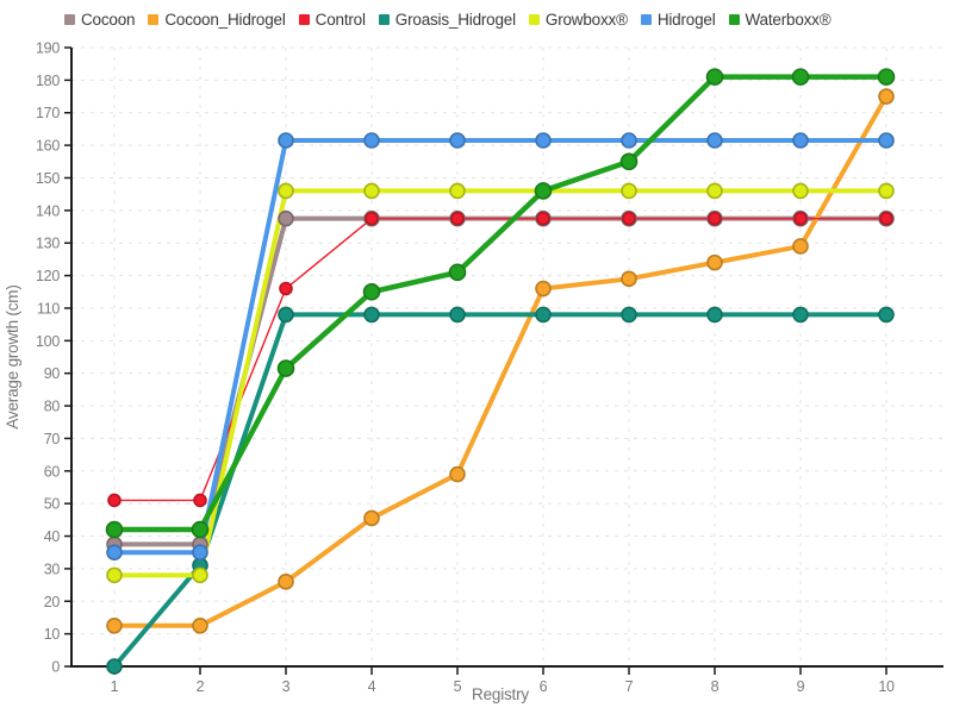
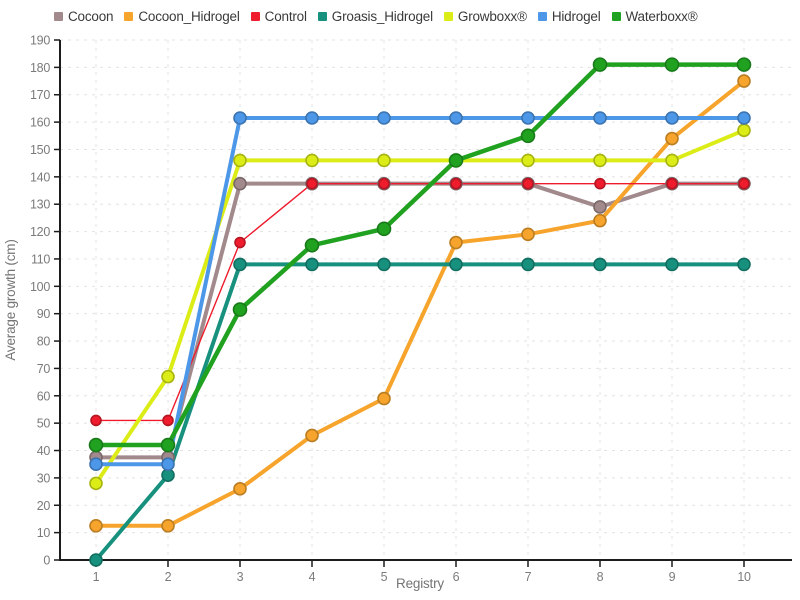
Growboxx®/2: 28 -> 67
Cocoon/8: 138 -> 129
Cocoon_Hidrogel/9: 129 -> 154
Growboxx®/10: 146 -> 157
